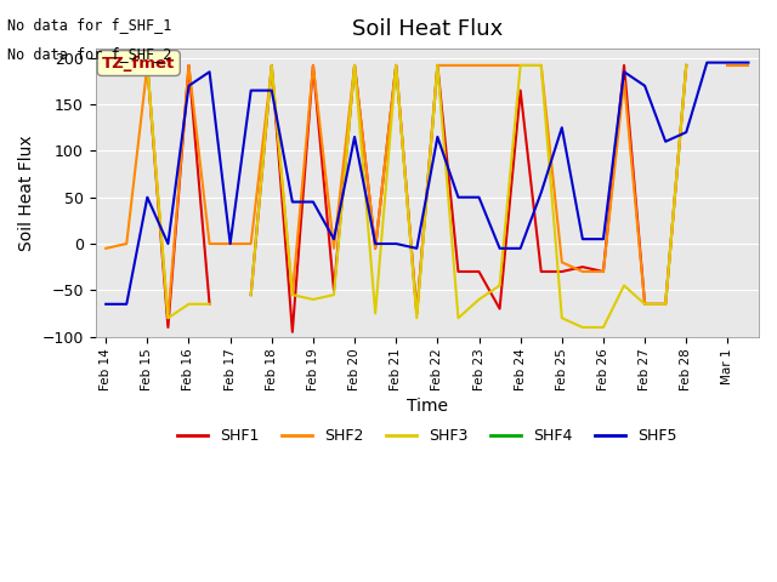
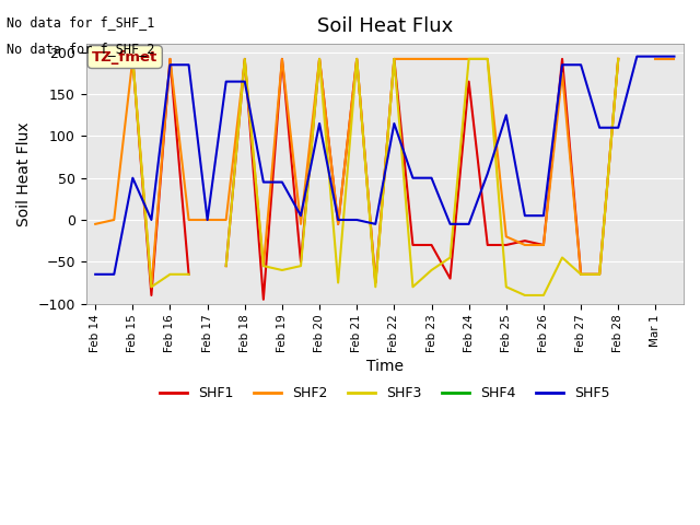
SHF5/Feb 16: 170 -> 185
SHF5/Feb 27: 170 -> 185
SHF5/Feb 28: 120 -> 110
